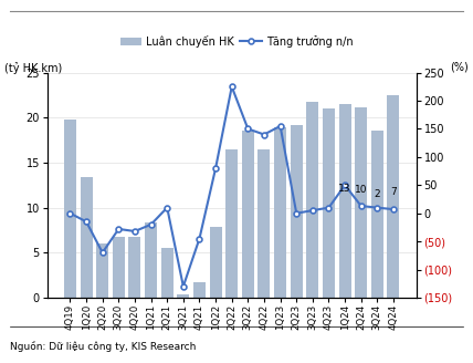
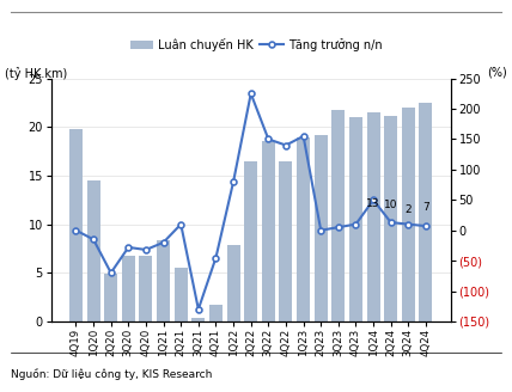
Luân chuyến HK/1Q20: 13.4 -> 14.5
Luân chuyến HK/2Q20: 6.0 -> 4.9
Luân chuyến HK/3Q24: 18.6 -> 22.0
